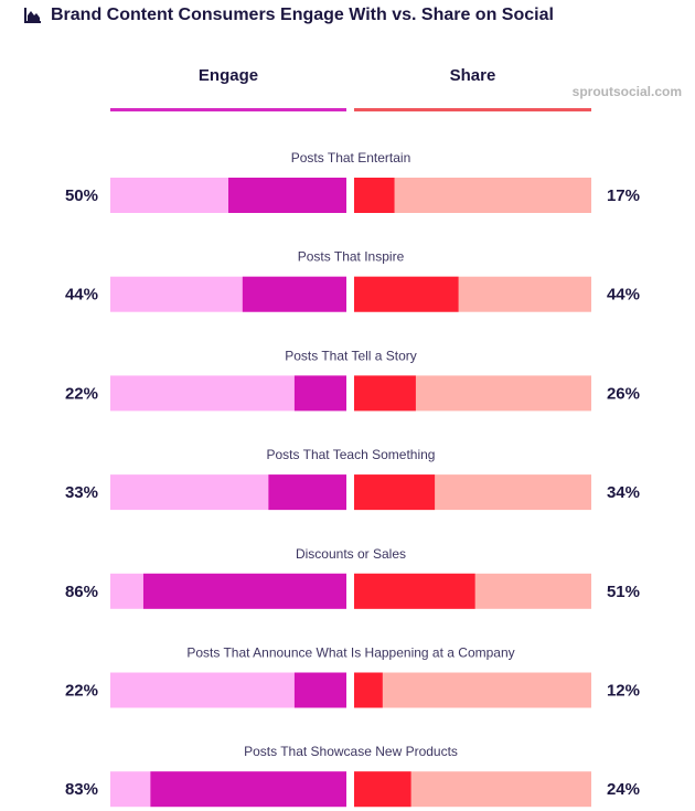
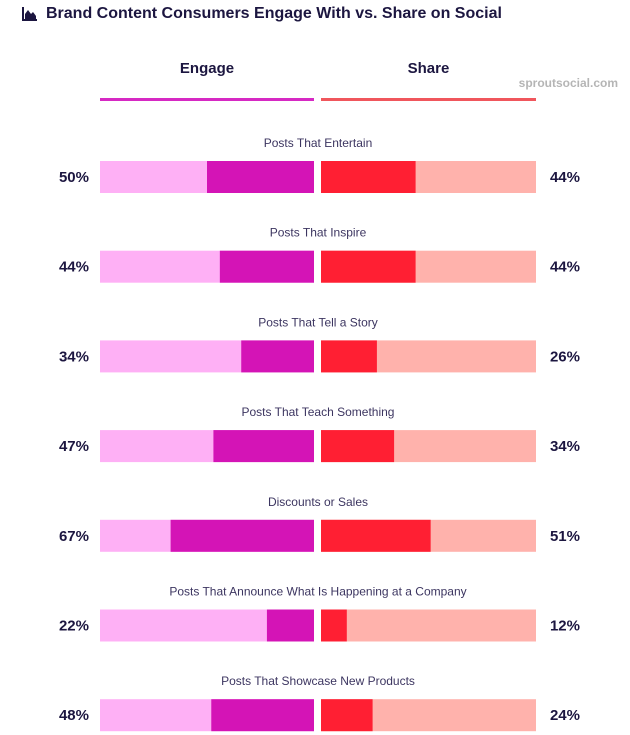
Share/Posts That Entertain: 17% -> 44%
Engage/Posts That Tell a Story: 22% -> 34%
Engage/Posts That Teach Something: 33% -> 47%
Engage/Discounts or Sales: 86% -> 67%
Engage/Posts That Showcase New Products: 83% -> 48%
